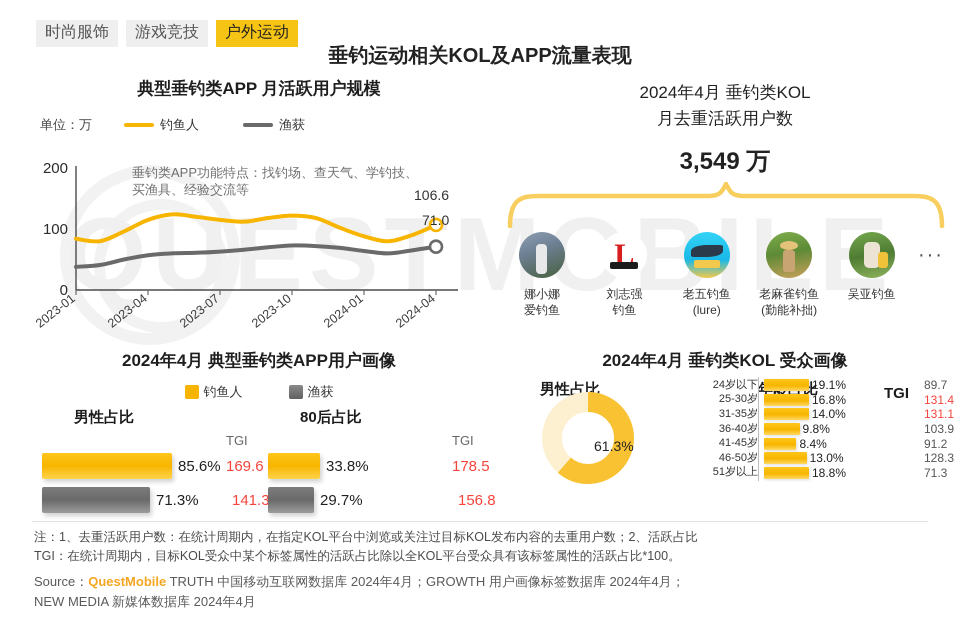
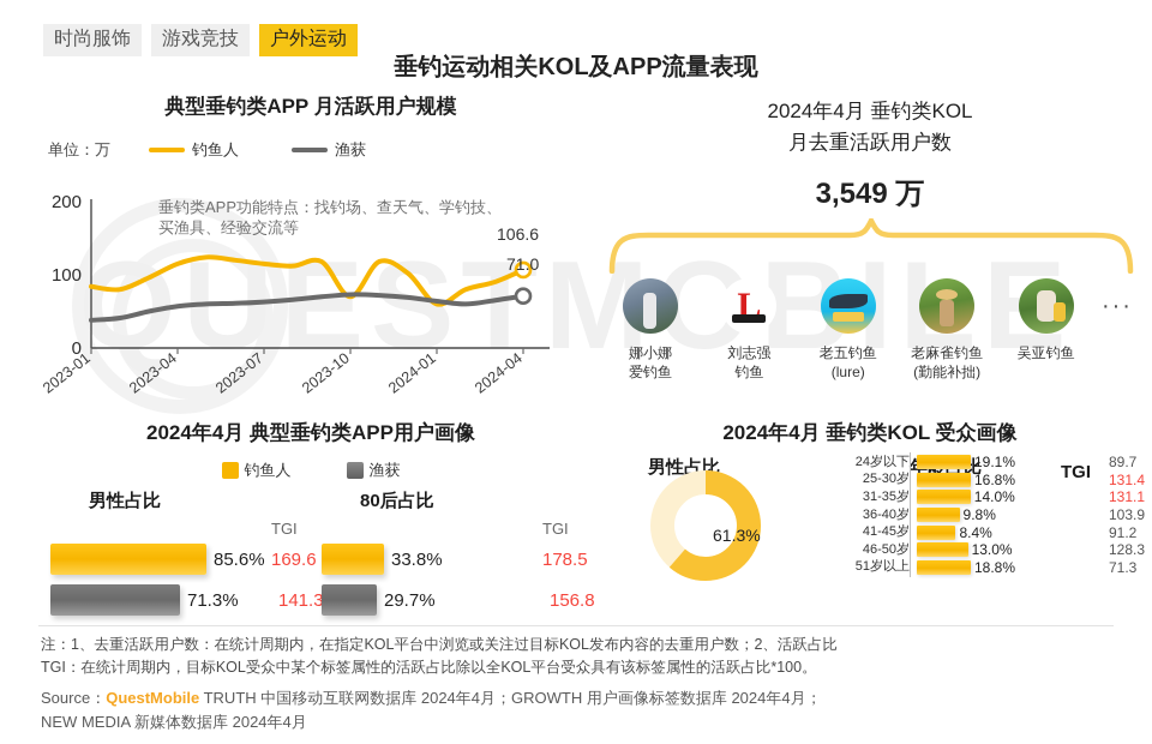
钓鱼人/2023-10: 120 -> 70
钓鱼人/2024-01: 90 -> 60
